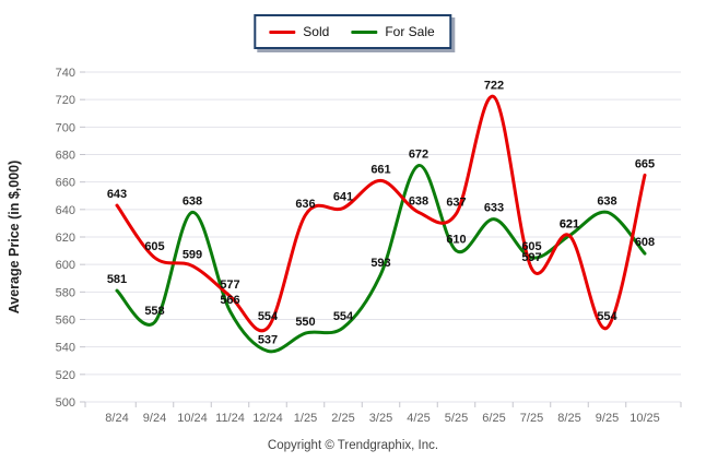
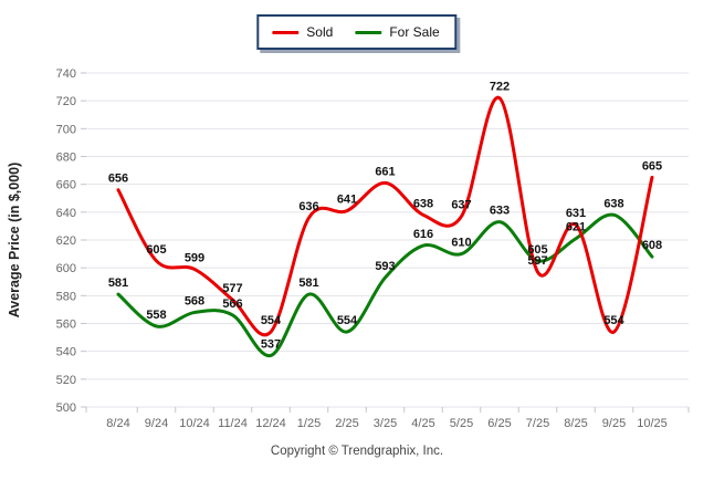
Sold/8/24: 643 -> 656
For Sale/10/24: 638 -> 568
For Sale/1/25: 550 -> 581
For Sale/4/25: 672 -> 616
Sold/8/25: 621 -> 631
